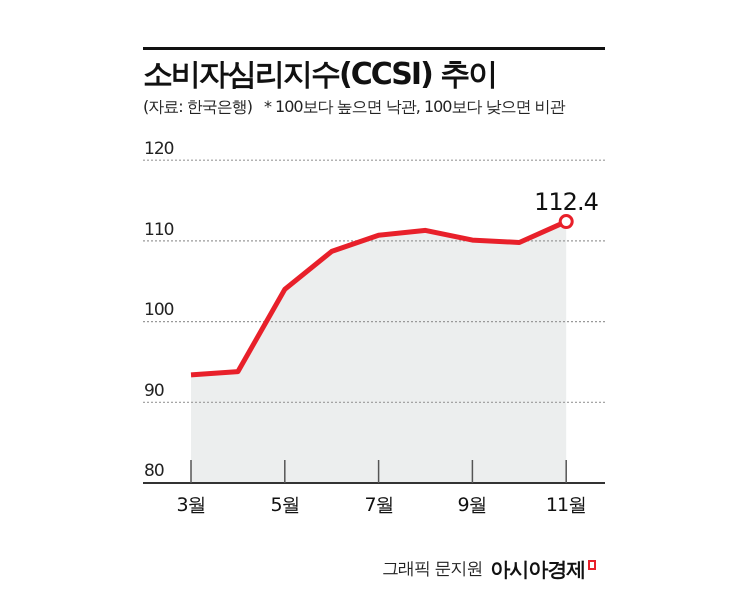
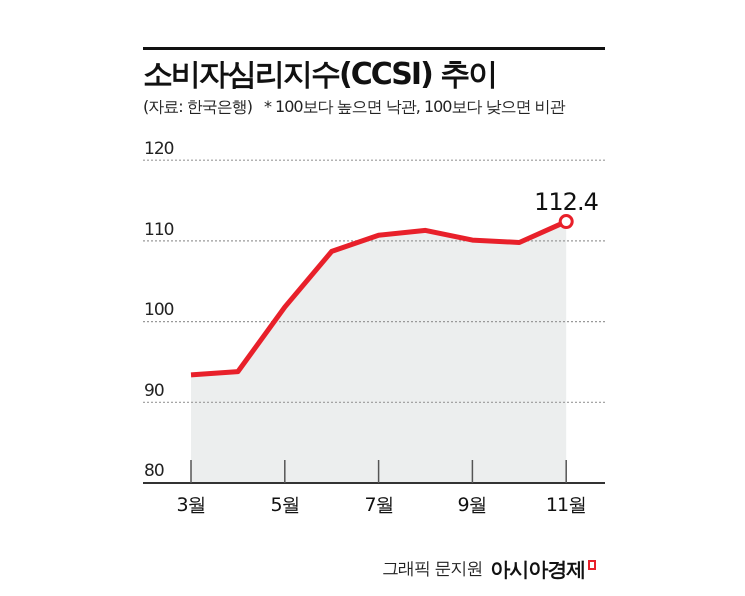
5월: 104 -> 102
